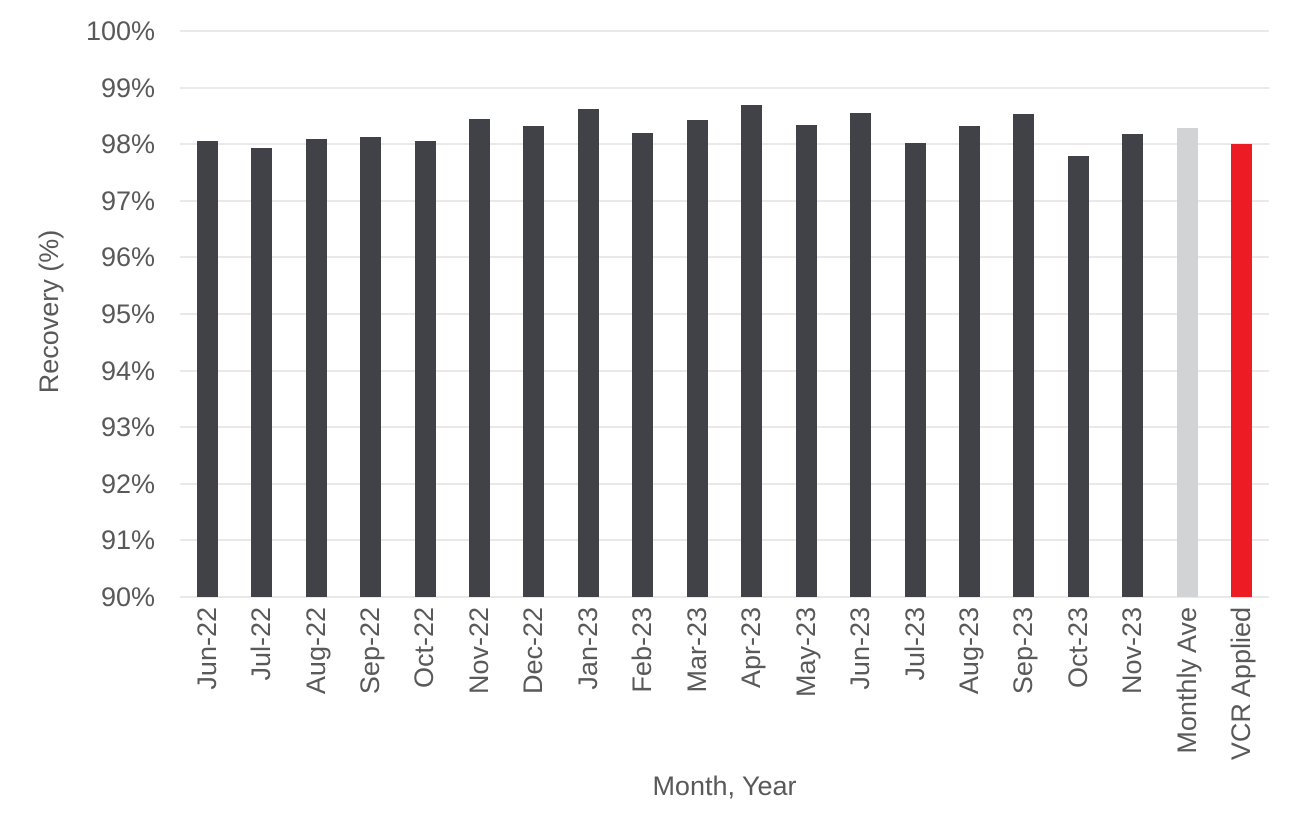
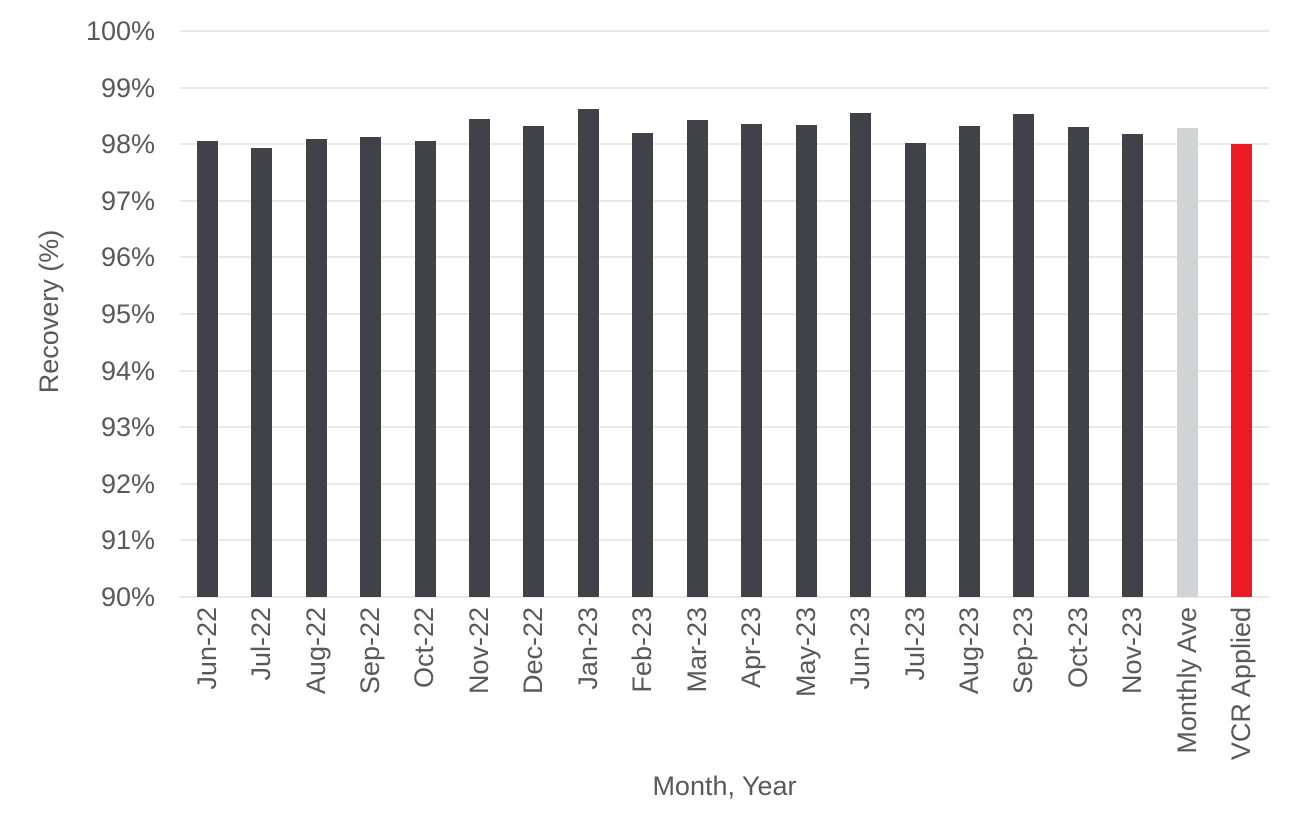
Apr-23: 98.7% -> 98.3%
Oct-23: 97.8% -> 98.3%
